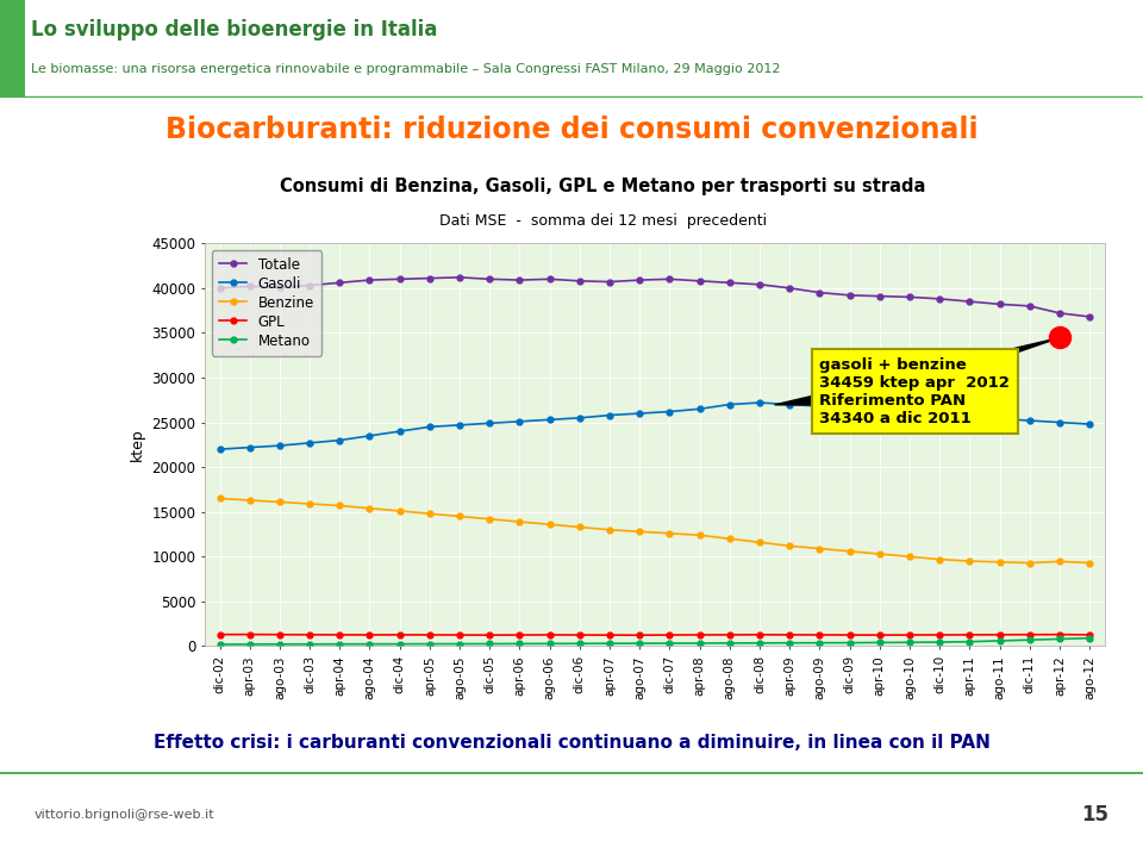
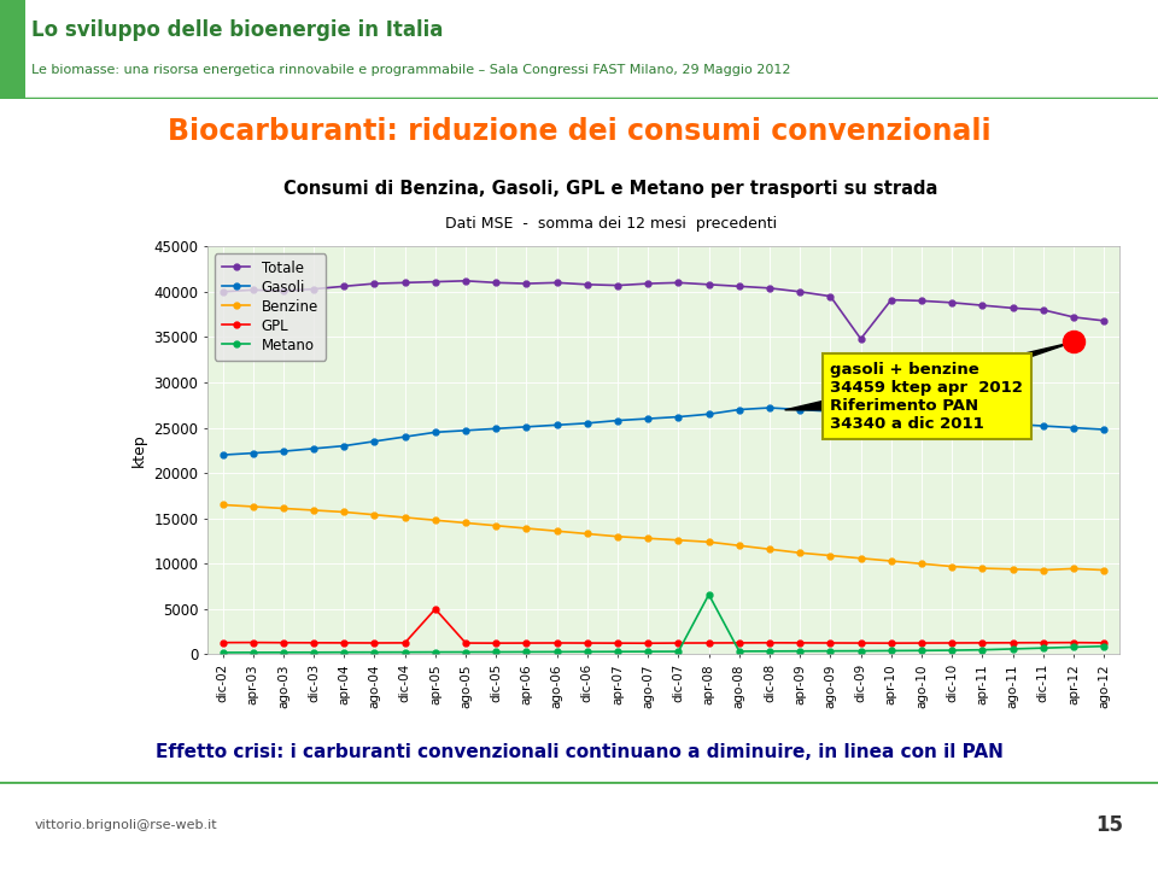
GPL/apr-05: 1300 -> 5000
Metano/apr-08: 300 -> 6600
Totale/dic-09: 39200 -> 34800
